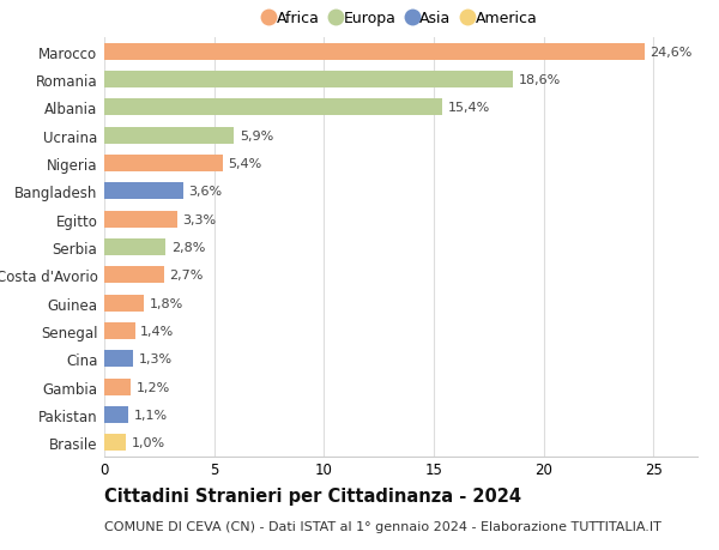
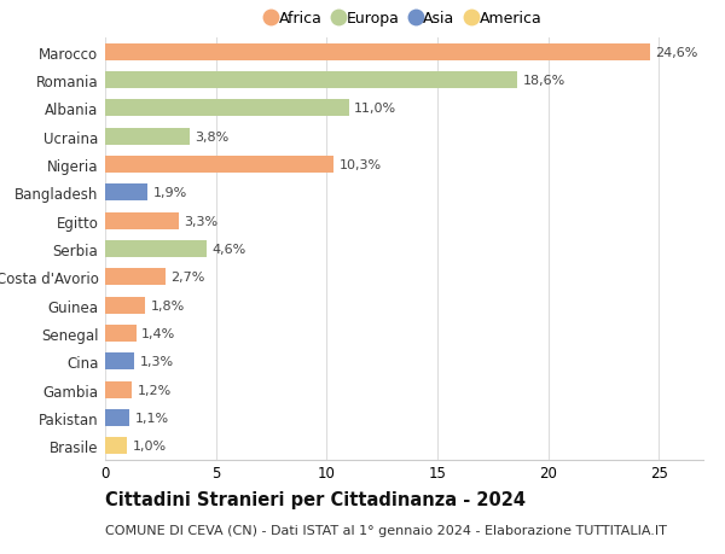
Albania: 15,4% -> 11,0%
Ucraina: 5,9% -> 3,8%
Nigeria: 5,4% -> 10,3%
Bangladesh: 3,6% -> 1,9%
Serbia: 2,8% -> 4,6%
